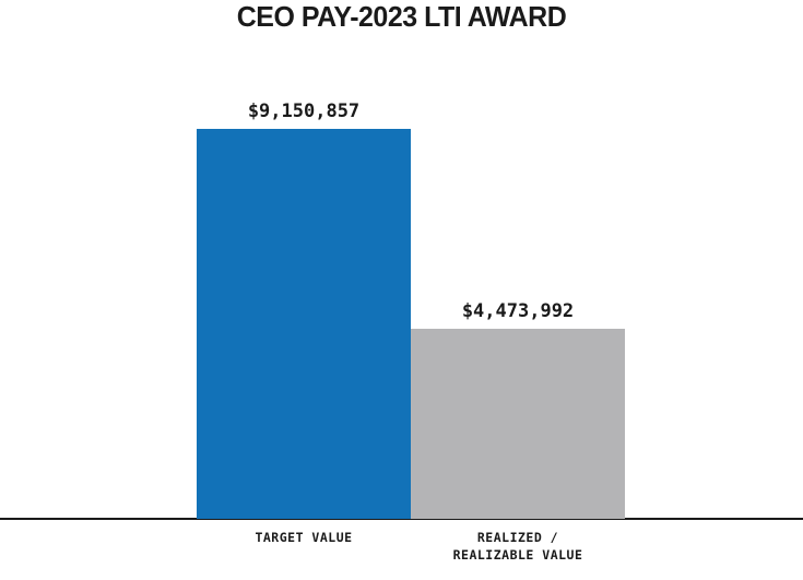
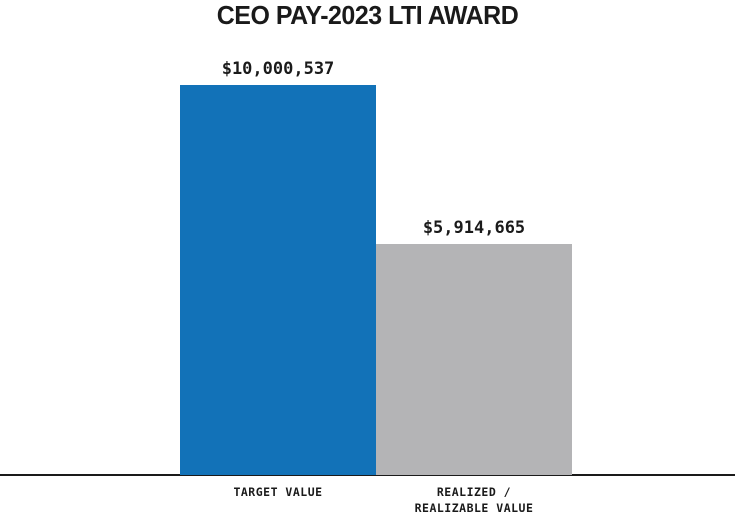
TARGET VALUE: $9,150,857 -> $10,000,537
REALIZED / REALIZABLE VALUE: $4,473,992 -> $5,914,665
